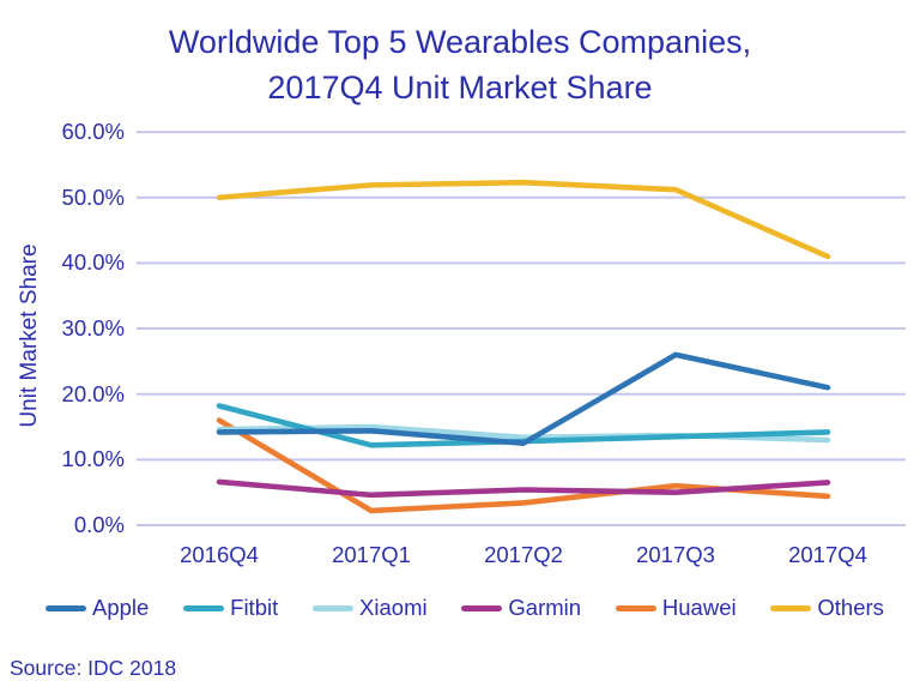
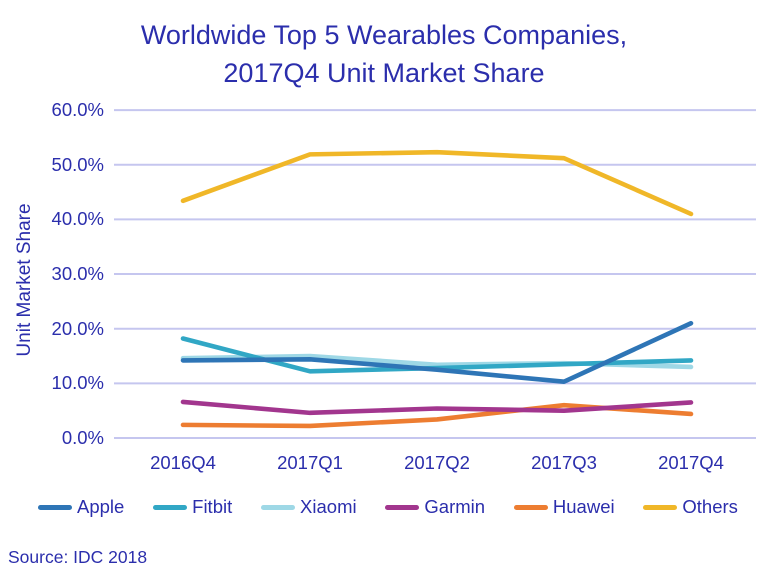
Huawei/2016Q4: 16% -> 2%
Others/2016Q4: 50% -> 43%
Apple/2017Q3: 26% -> 10%
